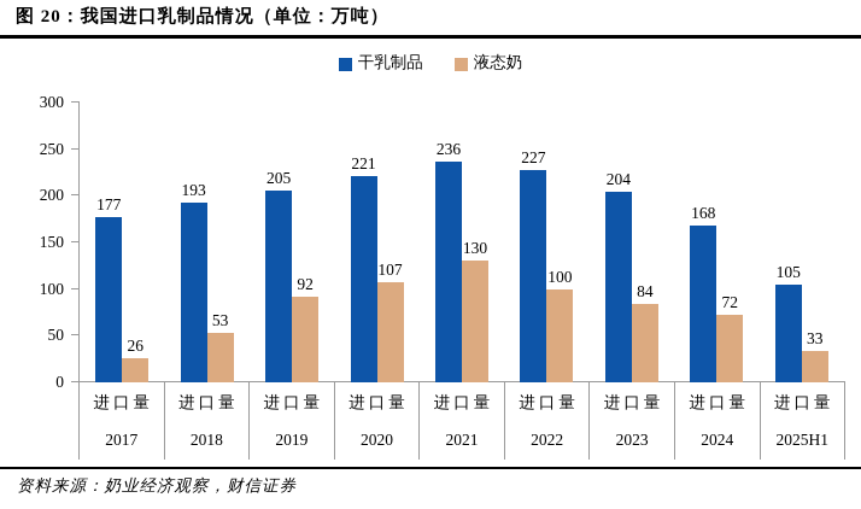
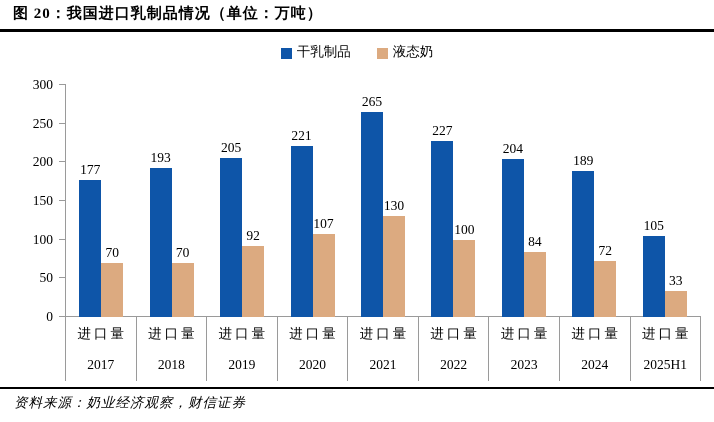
液态奶/2017: 26 -> 70
液态奶/2018: 53 -> 70
干乳制品/2021: 236 -> 265
干乳制品/2024: 168 -> 189
